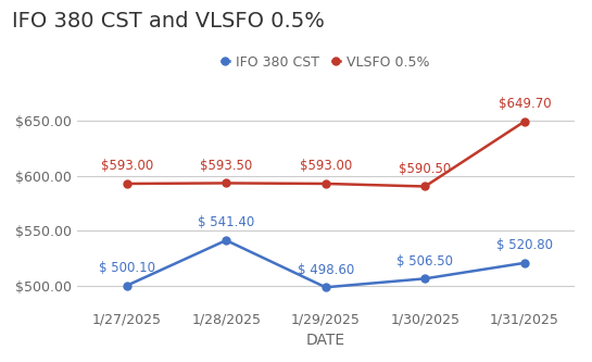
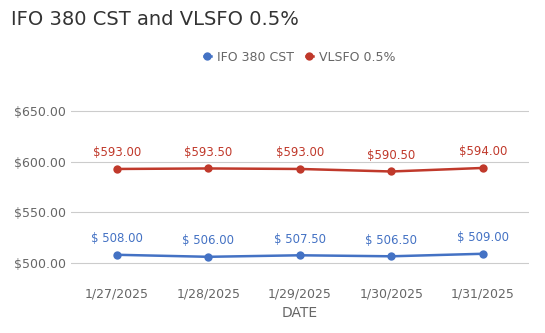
IFO 380 CST/1/27/2025: 500.10 -> 508.00
IFO 380 CST/1/28/2025: 541.40 -> 506.00
IFO 380 CST/1/29/2025: 498.60 -> 507.50
IFO 380 CST/1/31/2025: 520.80 -> 509.00
VLSFO 0.5%/1/31/2025: $649.70 -> $594.00
